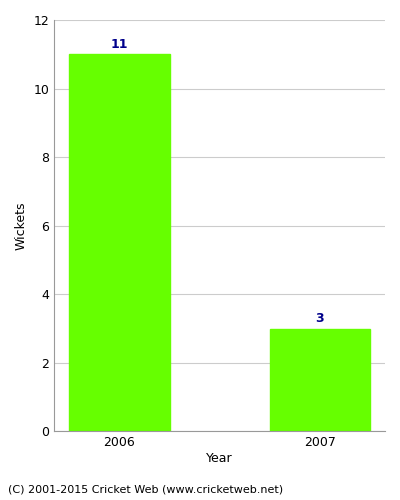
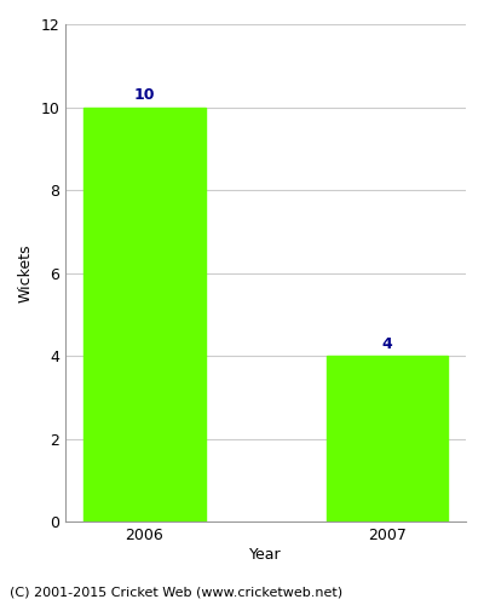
2006: 11 -> 10
2007: 3 -> 4
